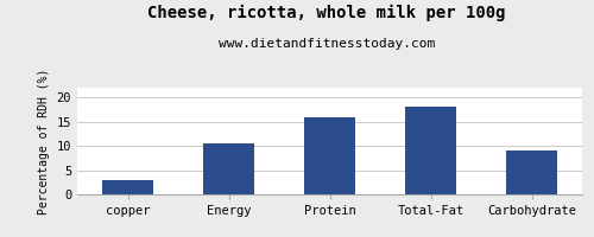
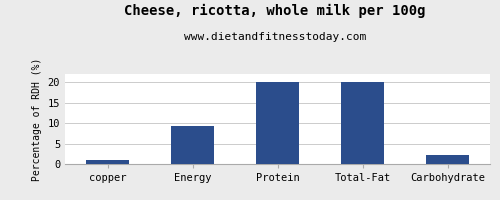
copper: 3.0 -> 1.0
Energy: 10.5 -> 9.2
Protein: 16.0 -> 20.0
Total-Fat: 18.0 -> 20.0
Carbohydrate: 9.0 -> 2.1
